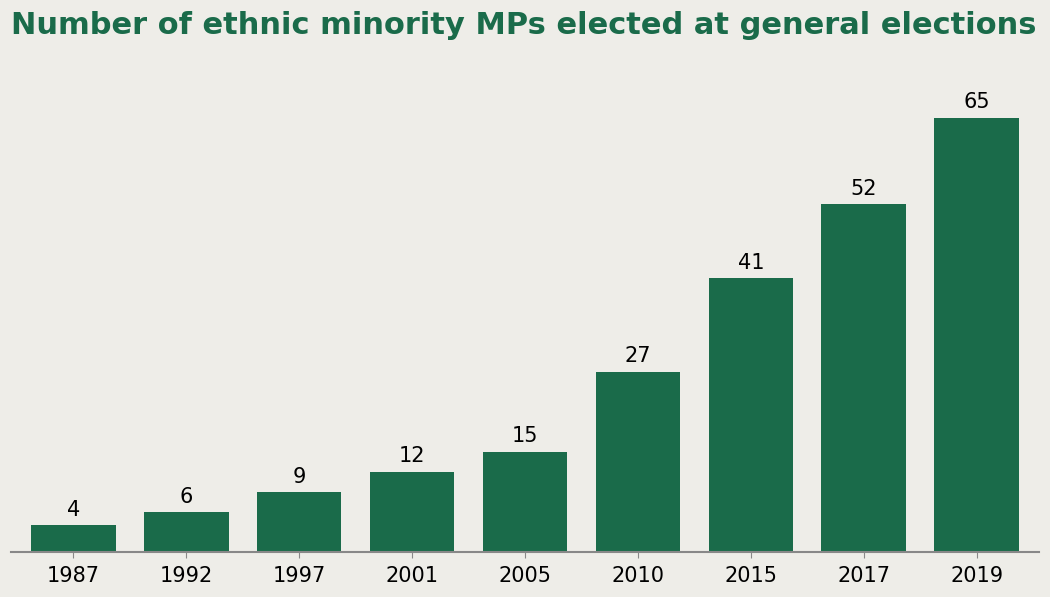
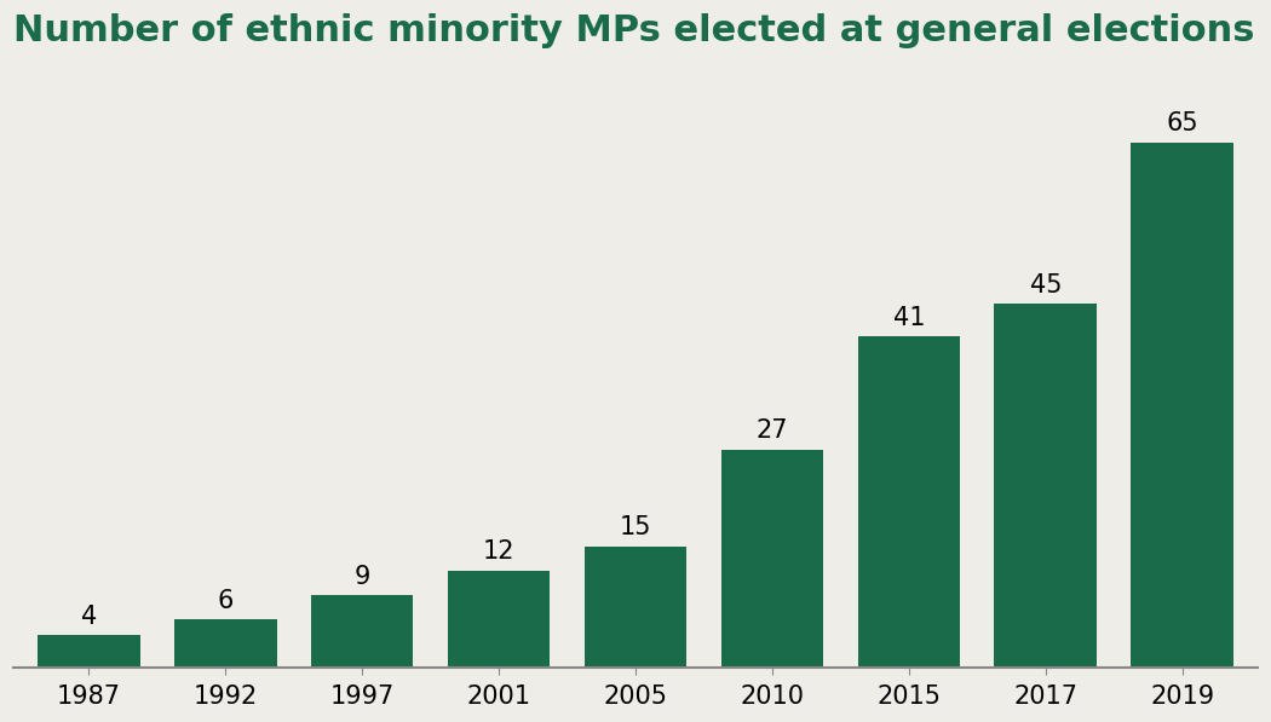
2017: 52 -> 45
